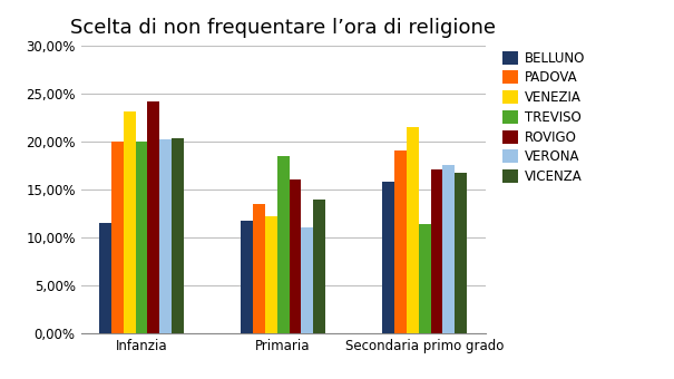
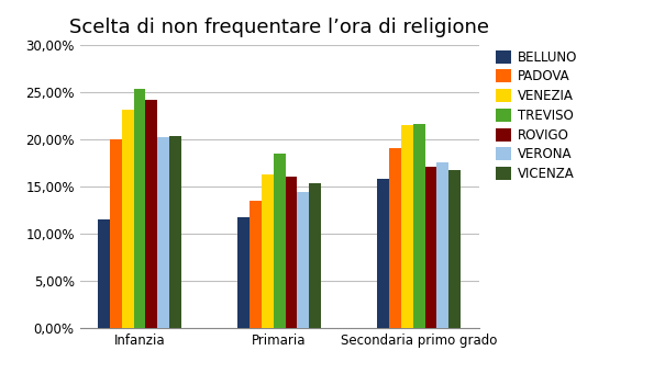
TREVISO/Infanzia: 20,0% -> 25,3%
VENEZIA/Primaria: 12,2% -> 16,3%
VERONA/Primaria: 11,0% -> 14,4%
VICENZA/Primaria: 14,0% -> 15,4%
TREVISO/Secondaria primo grado: 11,4% -> 21,6%
